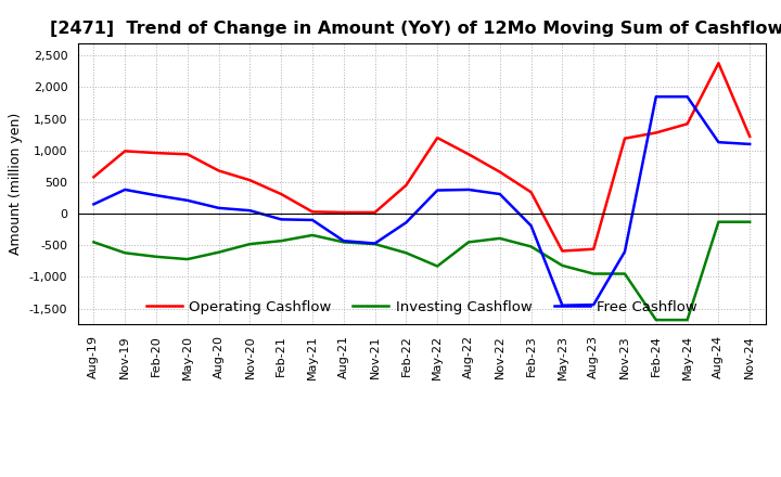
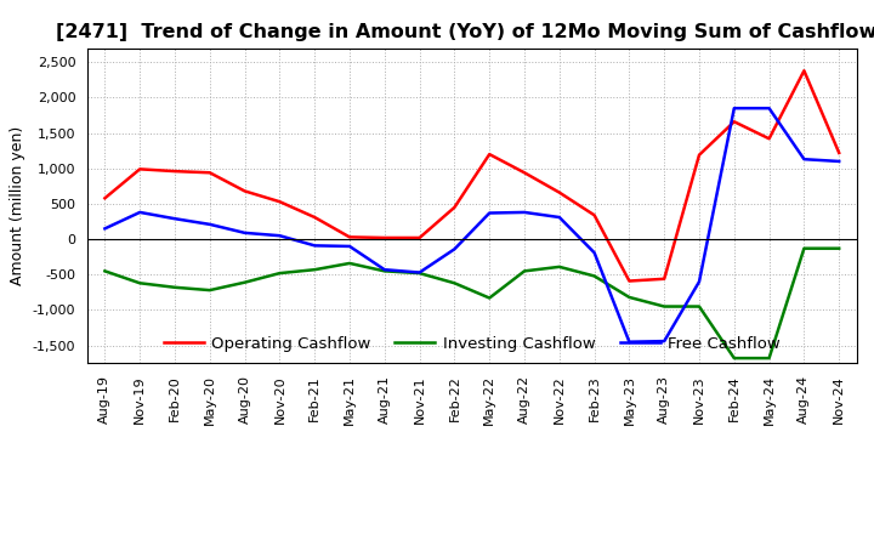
Operating Cashflow/Feb-24: 1,280 -> 1,660
